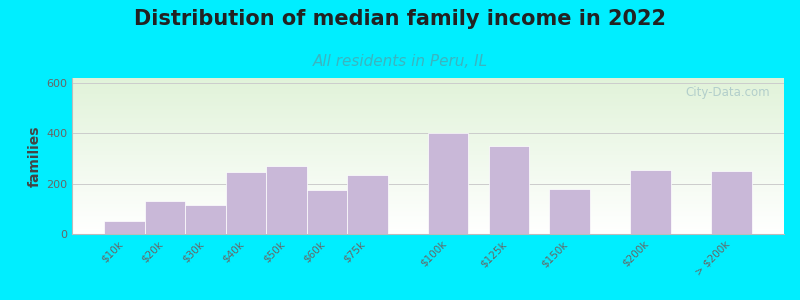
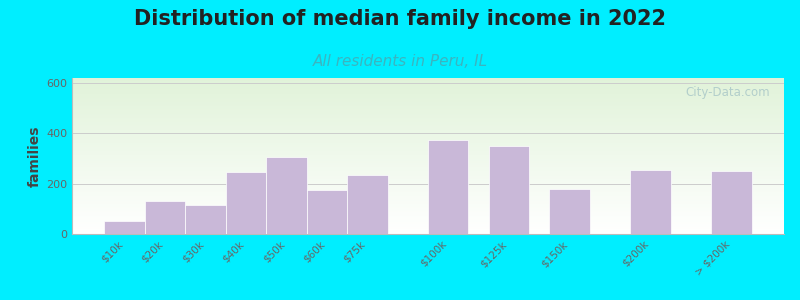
$50k: 270 -> 305
$100k: 400 -> 375
